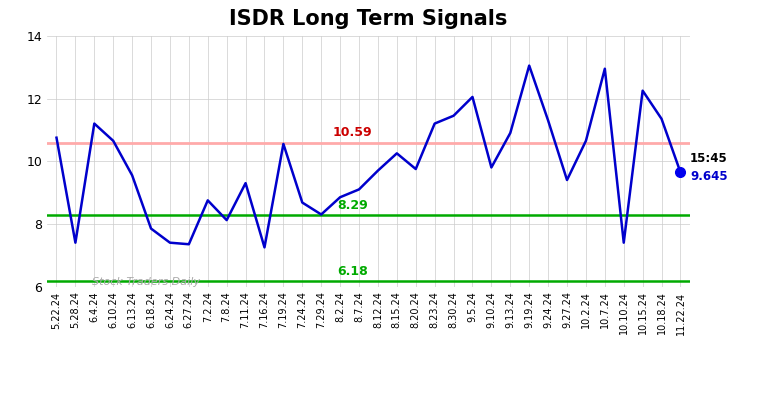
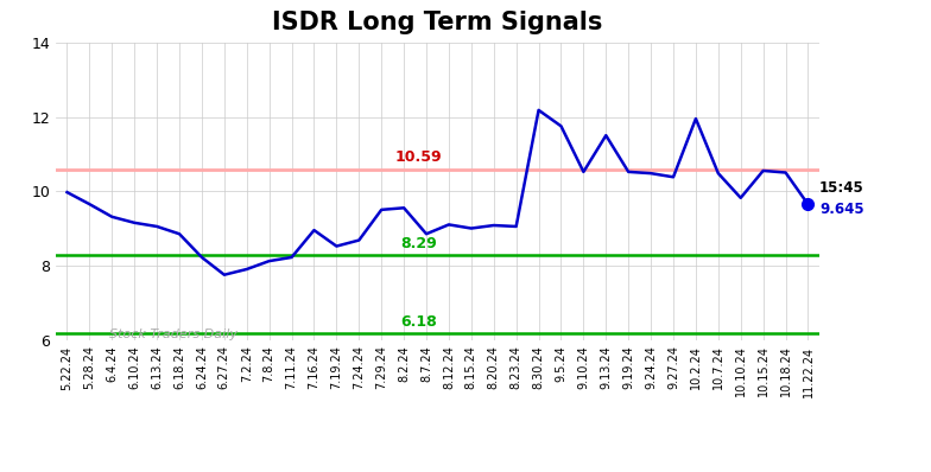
5.22.24: 10.75 -> 9.97
5.28.24: 7.40 -> 9.65
6.4.24: 11.20 -> 9.31
6.10.24: 10.65 -> 9.15
6.13.24: 9.55 -> 9.05
6.18.24: 7.85 -> 8.85
6.24.24: 7.40 -> 8.22
6.27.24: 7.35 -> 7.75
7.2.24: 8.75 -> 7.90
7.11.24: 9.30 -> 8.22
7.16.24: 7.25 -> 8.95
7.19.24: 10.55 -> 8.52
7.29.24: 8.30 -> 9.50
8.2.24: 8.85 -> 9.55
8.7.24: 9.10 -> 8.85
8.12.24: 9.70 -> 9.10
8.15.24: 10.25 -> 9.00
8.20.24: 9.75 -> 9.08
8.23.24: 11.20 -> 9.05
8.30.24: 11.45 -> 12.18
9.5.24: 12.05 -> 11.75
9.10.24: 9.80 -> 10.52
9.13.24: 10.90 -> 11.50
9.19.24: 13.05 -> 10.52
9.24.24: 11.30 -> 10.48
9.27.24: 9.40 -> 10.38
10.2.24: 10.65 -> 11.95
10.7.24: 12.95 -> 10.48
10.10.24: 7.40 -> 9.82
10.15.24: 12.25 -> 10.55
10.18.24: 11.35 -> 10.50
